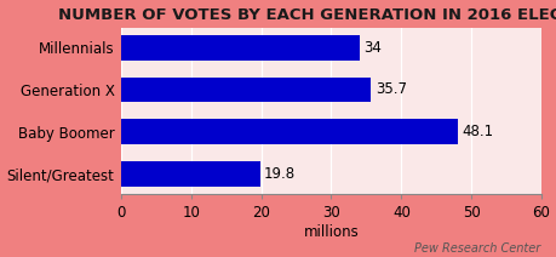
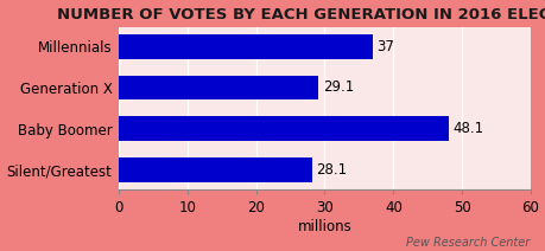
Millennials: 34 -> 37
Generation X: 35.7 -> 29.1
Silent/Greatest: 19.8 -> 28.1
